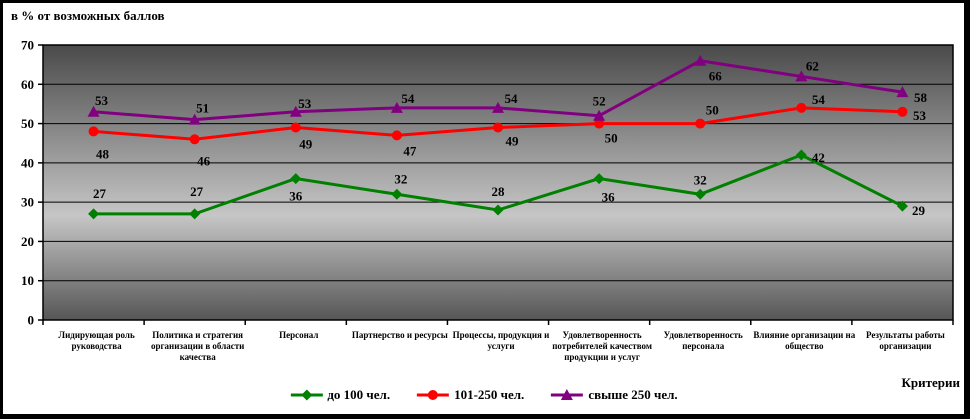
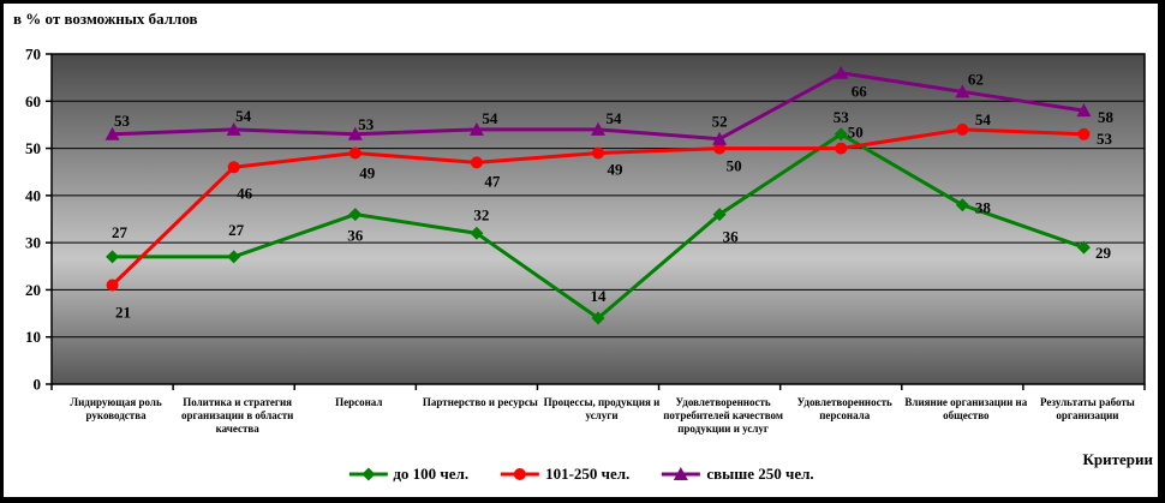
101-250 чел./Лидирующая роль руководства: 48 -> 21
свыше 250 чел./Политика и стратегия организации в области качества: 51 -> 54
до 100 чел./Процессы, продукция и услуги: 28 -> 14
до 100 чел./Удовлетворенность персонала: 32 -> 53
до 100 чел./Влияние организации на общество: 42 -> 38
